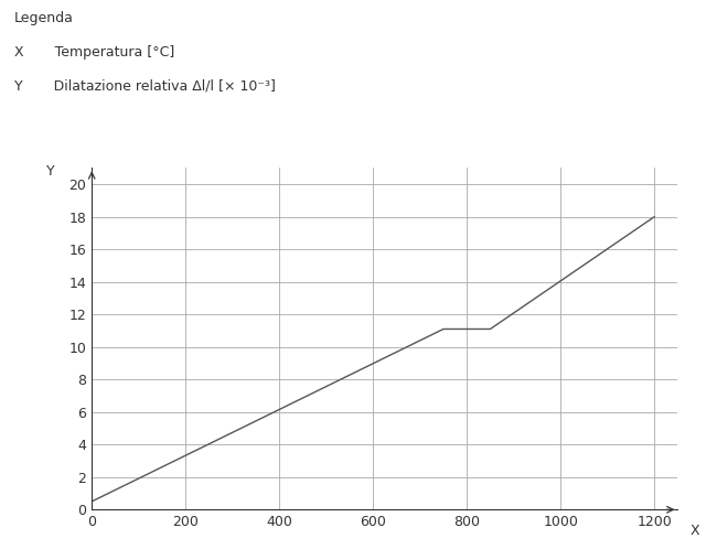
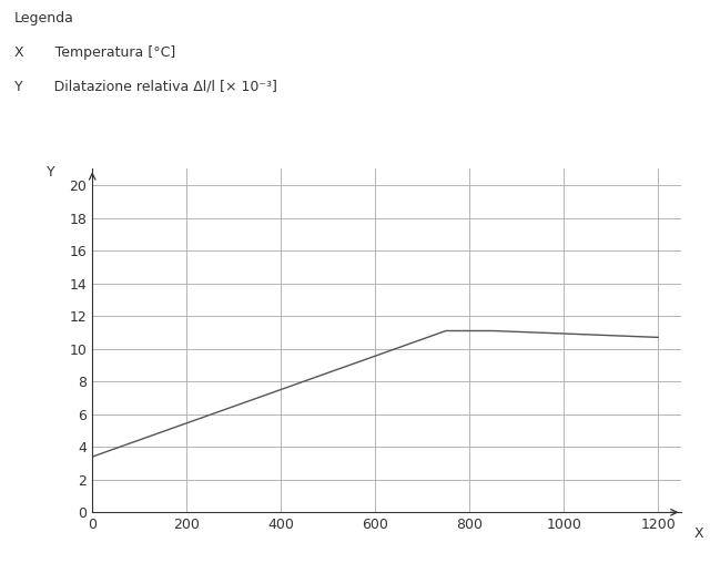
0: 0.5 -> 3.4
1200: 18.0 -> 10.7
